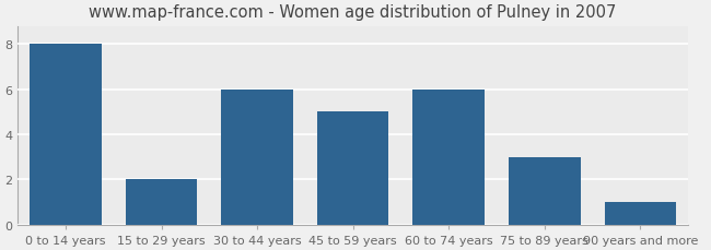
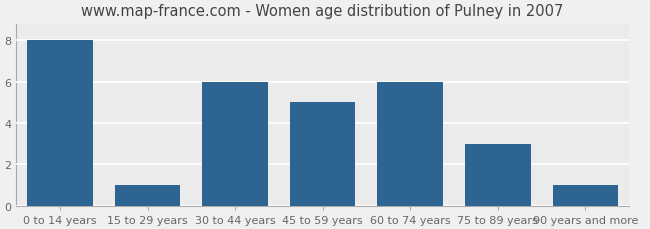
15 to 29 years: 2 -> 1
